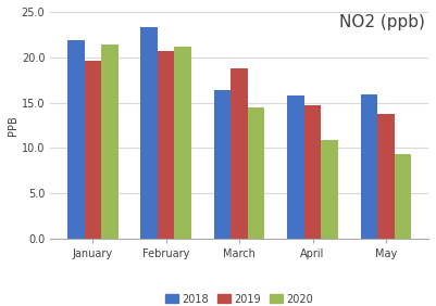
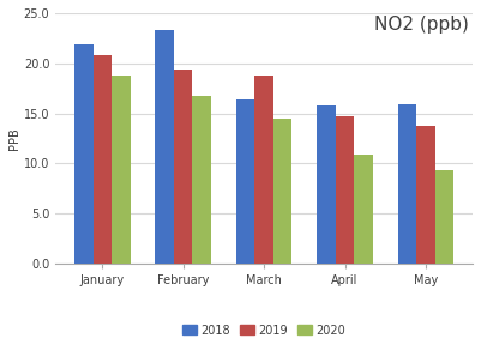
2019/January: 19.6 -> 20.8
2020/January: 21.4 -> 18.8
2019/February: 20.7 -> 19.4
2020/February: 21.2 -> 16.8
